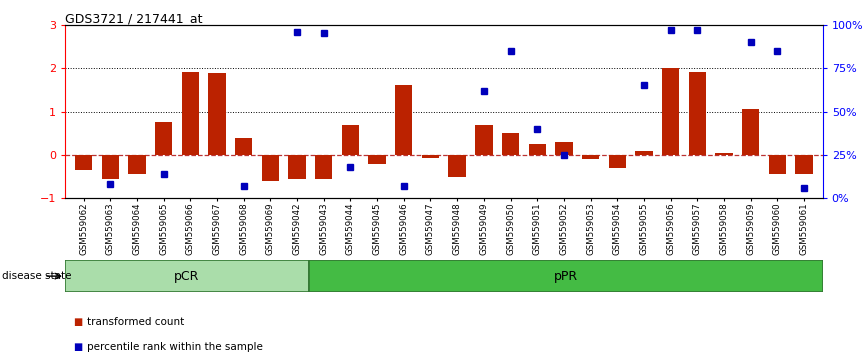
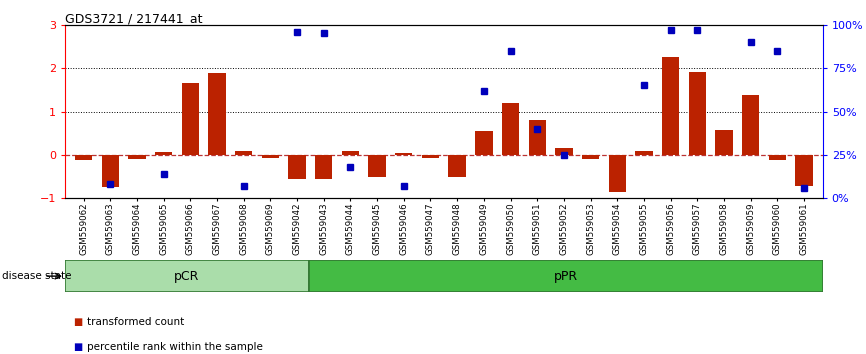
GSM559062: -0.35 -> -0.12
GSM559063: -0.55 -> -0.75
GSM559064: -0.45 -> -0.10
GSM559065: 0.75 -> 0.07
GSM559066: 1.90 -> 1.65
GSM559068: 0.40 -> 0.10
GSM559069: -0.60 -> -0.08
GSM559044: 0.70 -> 0.10
GSM559045: -0.20 -> -0.50
GSM559046: 1.60 -> 0.05
GSM559049: 0.70 -> 0.55
GSM559050: 0.50 -> 1.20
GSM559051: 0.25 -> 0.80
GSM559052: 0.30 -> 0.15
GSM559054: -0.30 -> -0.85
GSM559056: 2.00 -> 2.25
GSM559058: 0.05 -> 0.58
GSM559059: 1.05 -> 1.38
GSM559060: -0.45 -> -0.12
GSM559061: -0.45 -> -0.72
